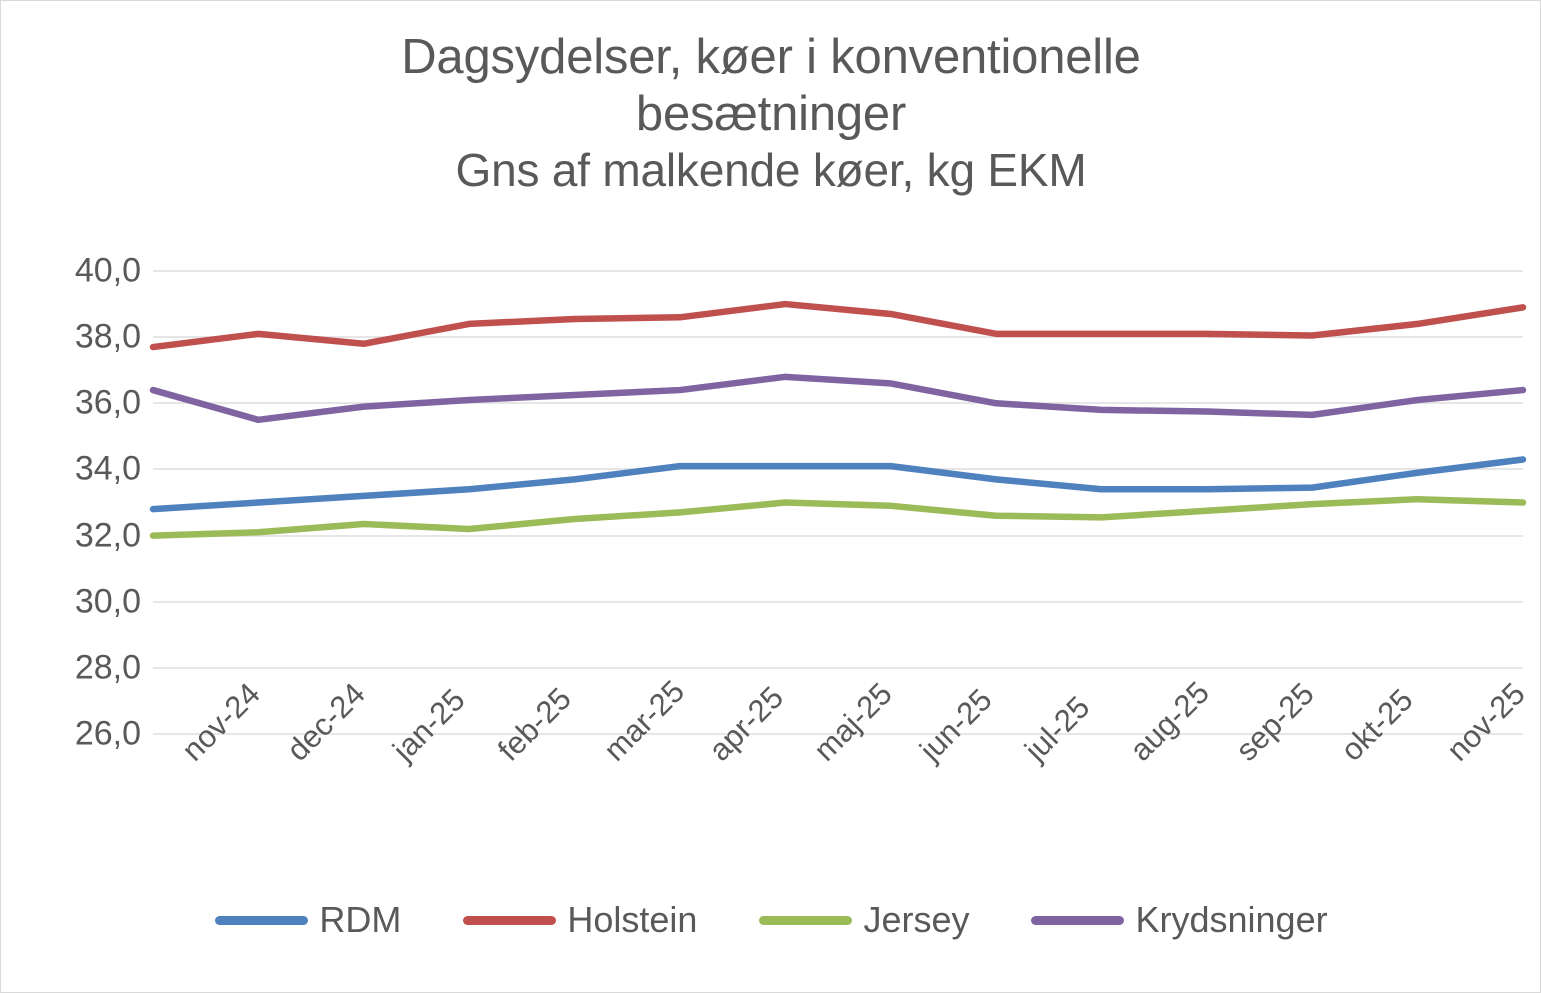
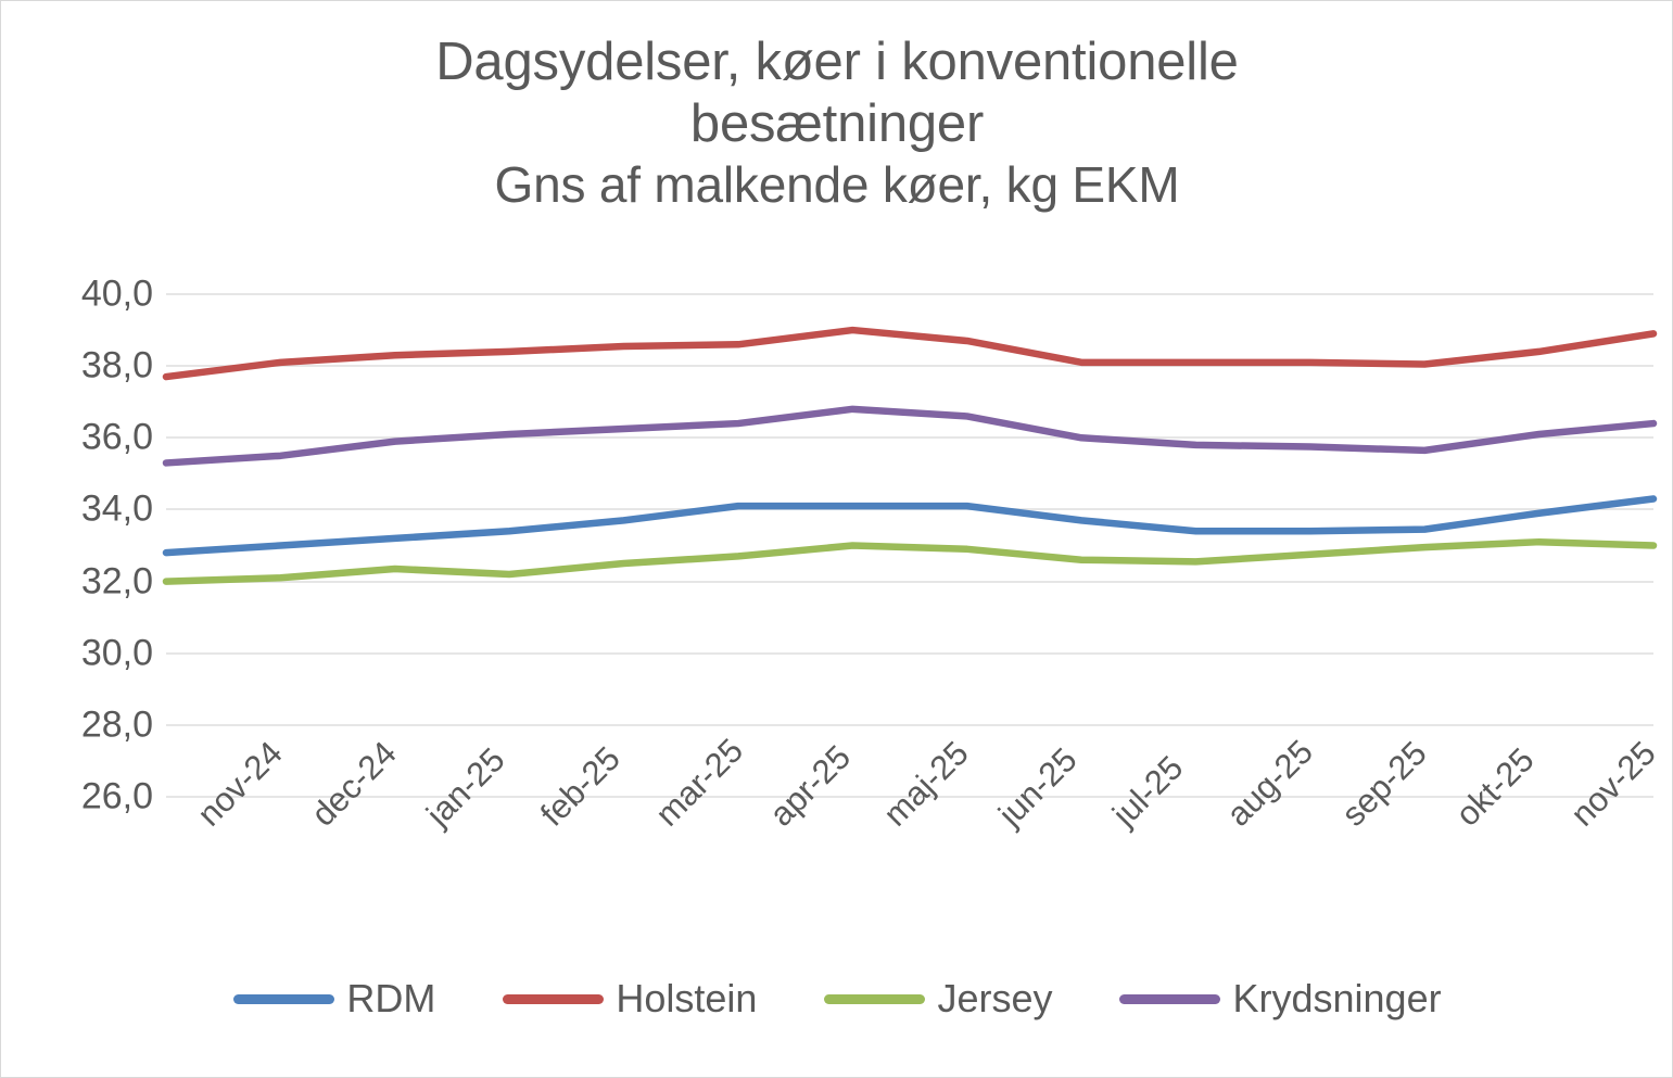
Krydsninger/nov-24: 36,4 -> 35,3
Holstein/jan-25: 37,8 -> 38,3
